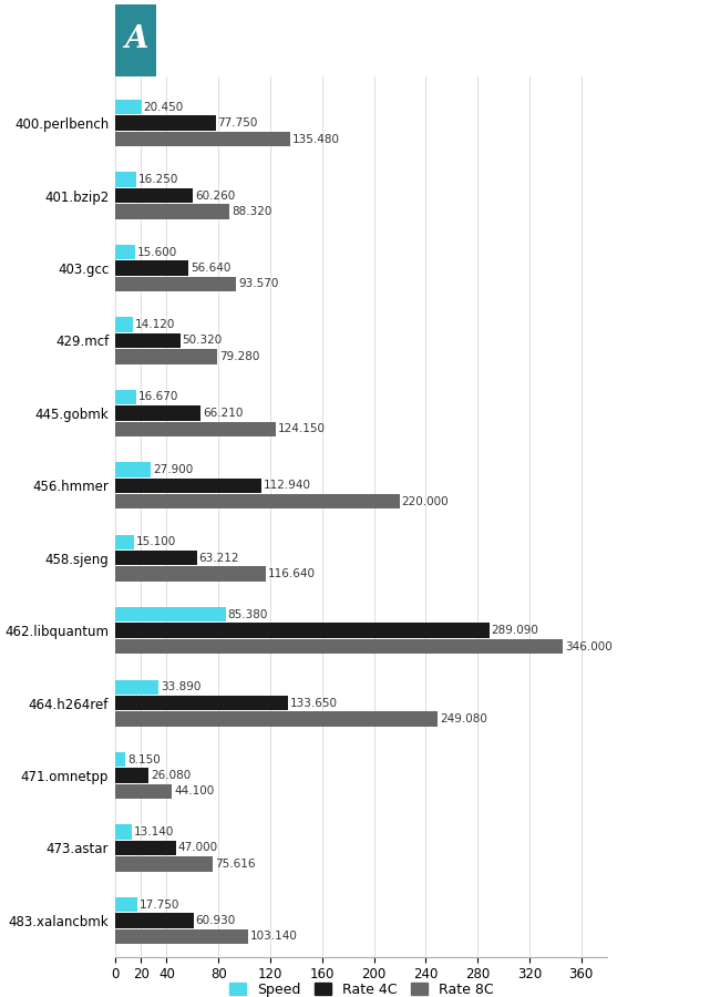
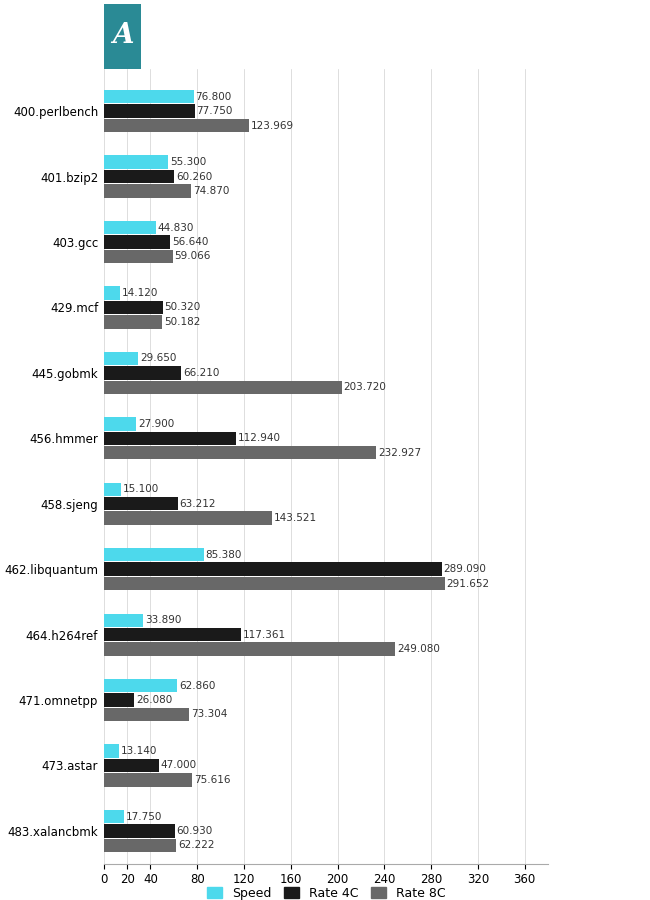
Speed/400.perlbench: 20.450 -> 76.800
Rate 8C/400.perlbench: 135.480 -> 123.969
Speed/401.bzip2: 16.250 -> 55.300
Rate 8C/401.bzip2: 88.320 -> 74.870
Speed/403.gcc: 15.600 -> 44.830
Rate 8C/403.gcc: 93.570 -> 59.066
Rate 8C/429.mcf: 79.280 -> 50.182
Speed/445.gobmk: 16.670 -> 29.650
Rate 8C/445.gobmk: 124.150 -> 203.720
Rate 8C/456.hmmer: 220.000 -> 232.927
Rate 8C/458.sjeng: 116.640 -> 143.521
Rate 8C/462.libquantum: 346.000 -> 291.652
Rate 4C/464.h264ref: 133.650 -> 117.361
Speed/471.omnetpp: 8.150 -> 62.860
Rate 8C/471.omnetpp: 44.100 -> 73.304
Rate 8C/483.xalancbmk: 103.140 -> 62.222
